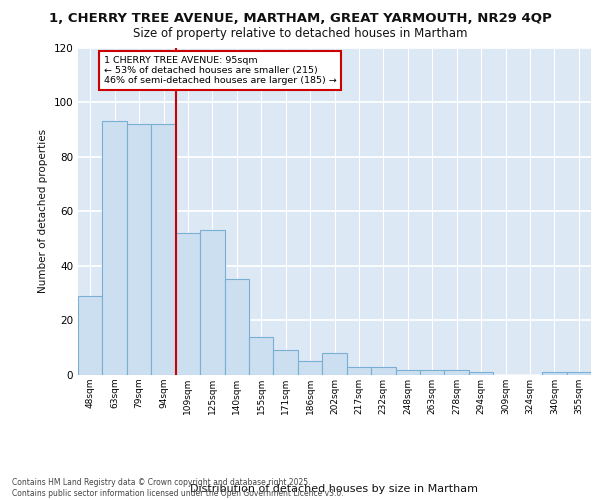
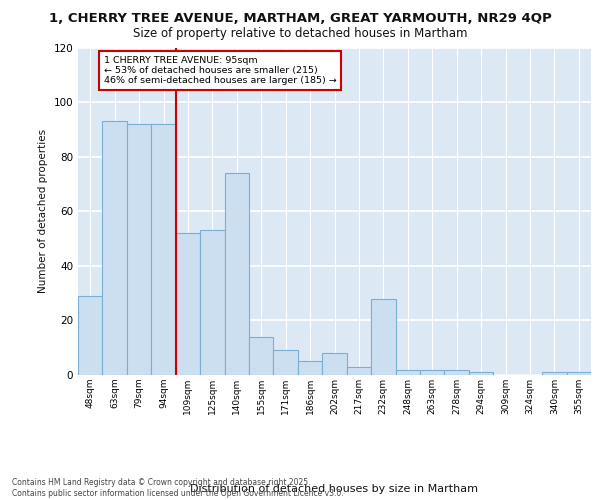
140sqm: 35 -> 74
232sqm: 3 -> 28
